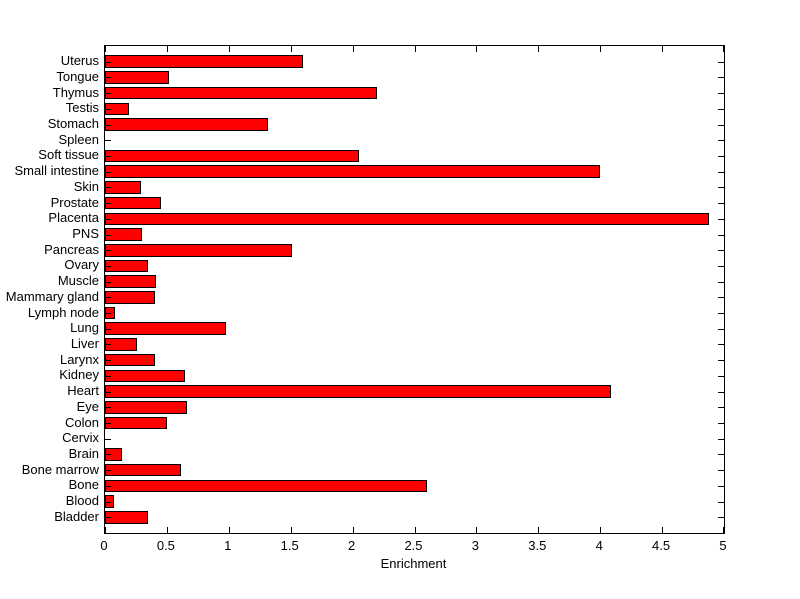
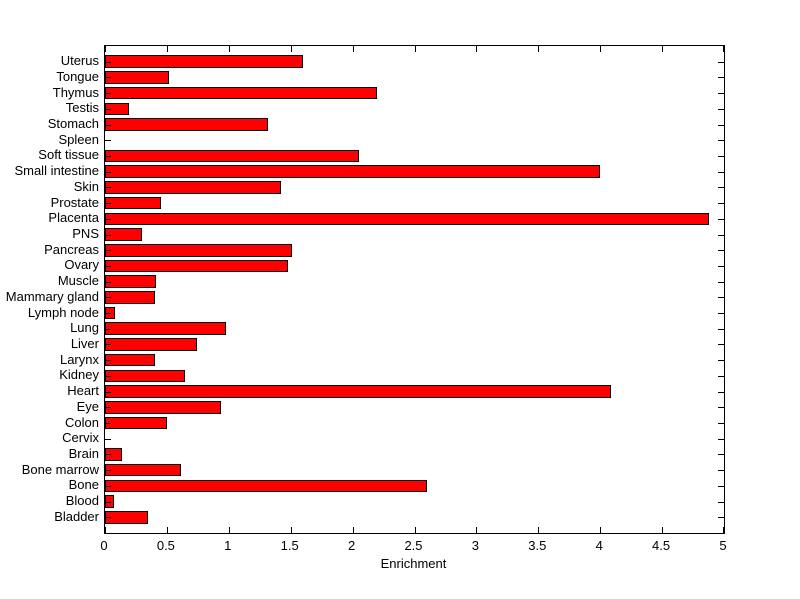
Skin: 0.29 -> 1.42
Ovary: 0.35 -> 1.48
Liver: 0.26 -> 0.74
Eye: 0.66 -> 0.94
